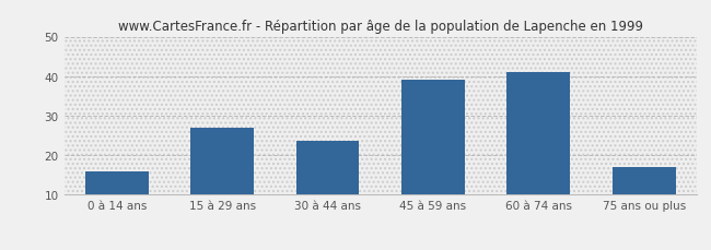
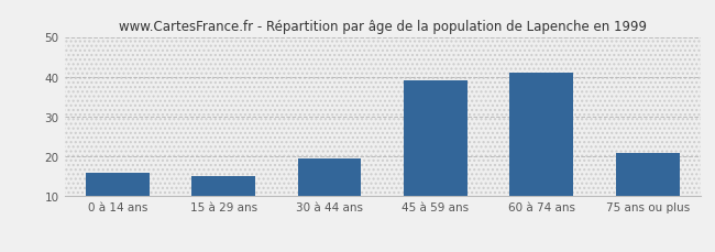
15 à 29 ans: 27.0 -> 15.0
30 à 44 ans: 23.5 -> 19.5
75 ans ou plus: 17.0 -> 21.0
